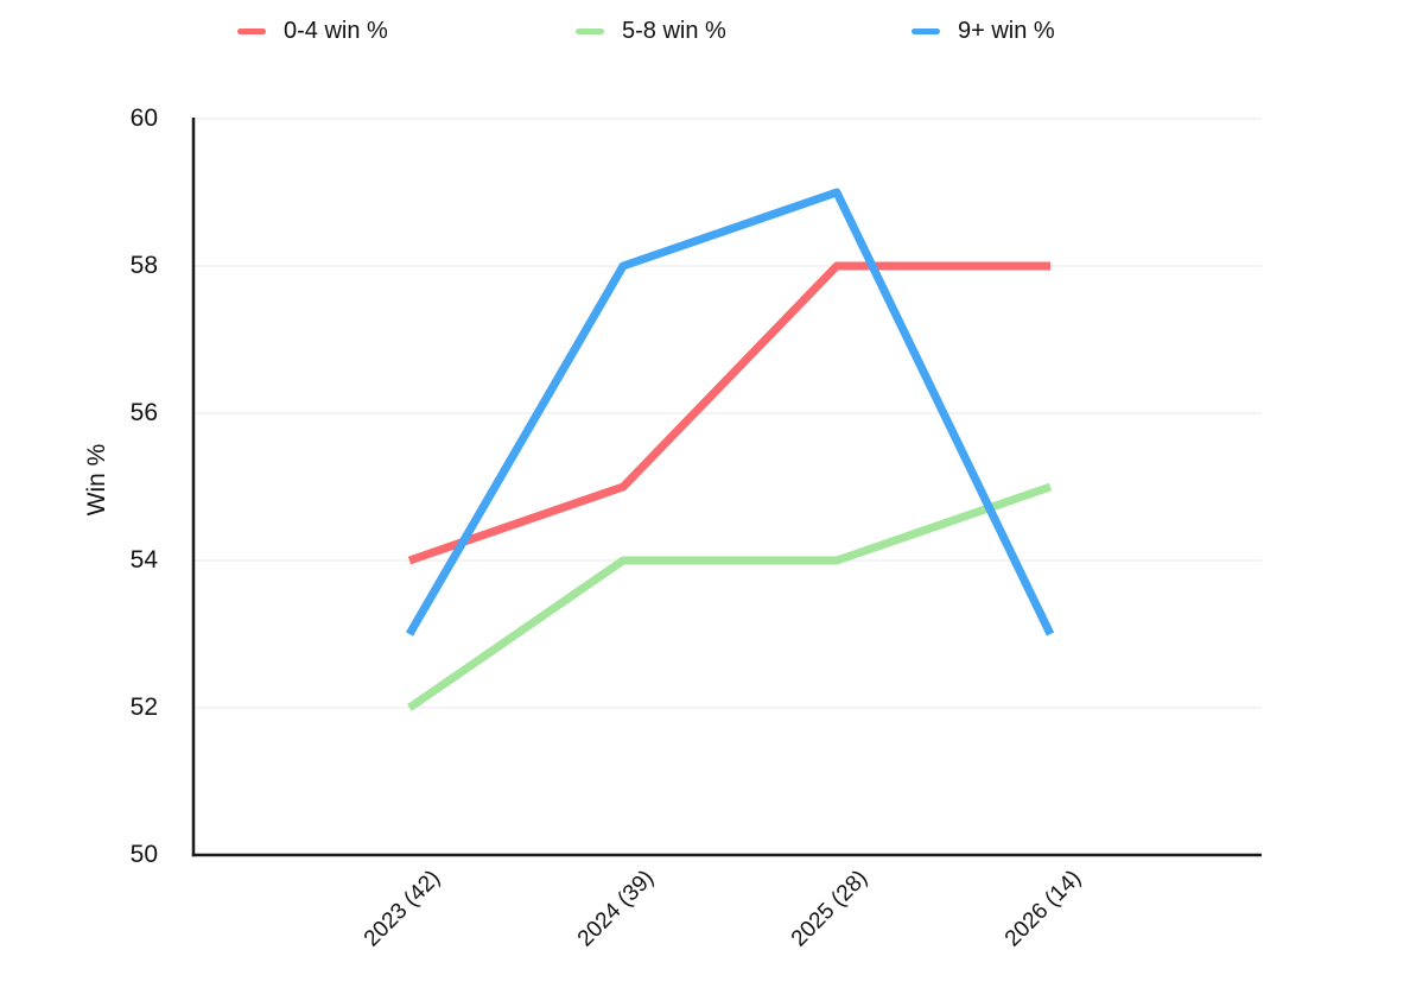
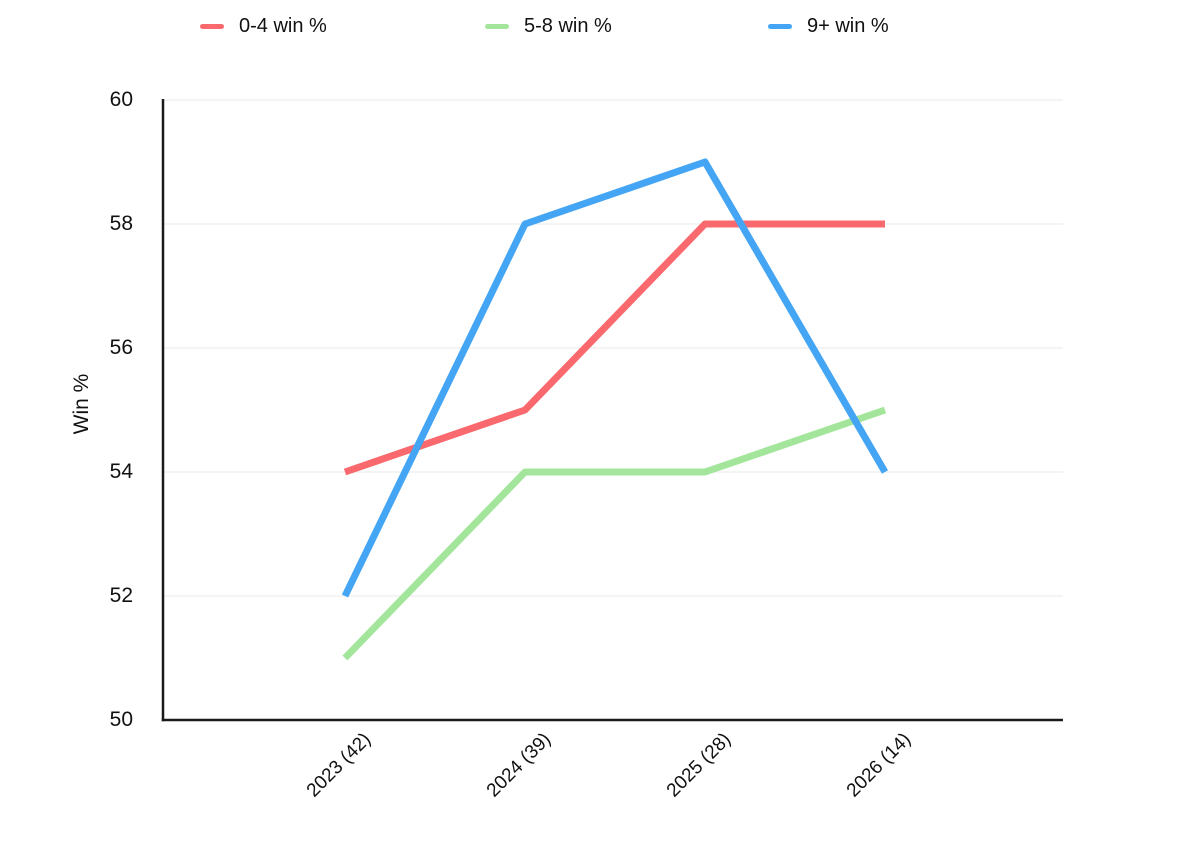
5-8 win %/2023 (42): 52 -> 51
9+ win %/2023 (42): 53 -> 52
9+ win %/2026 (14): 53 -> 54
